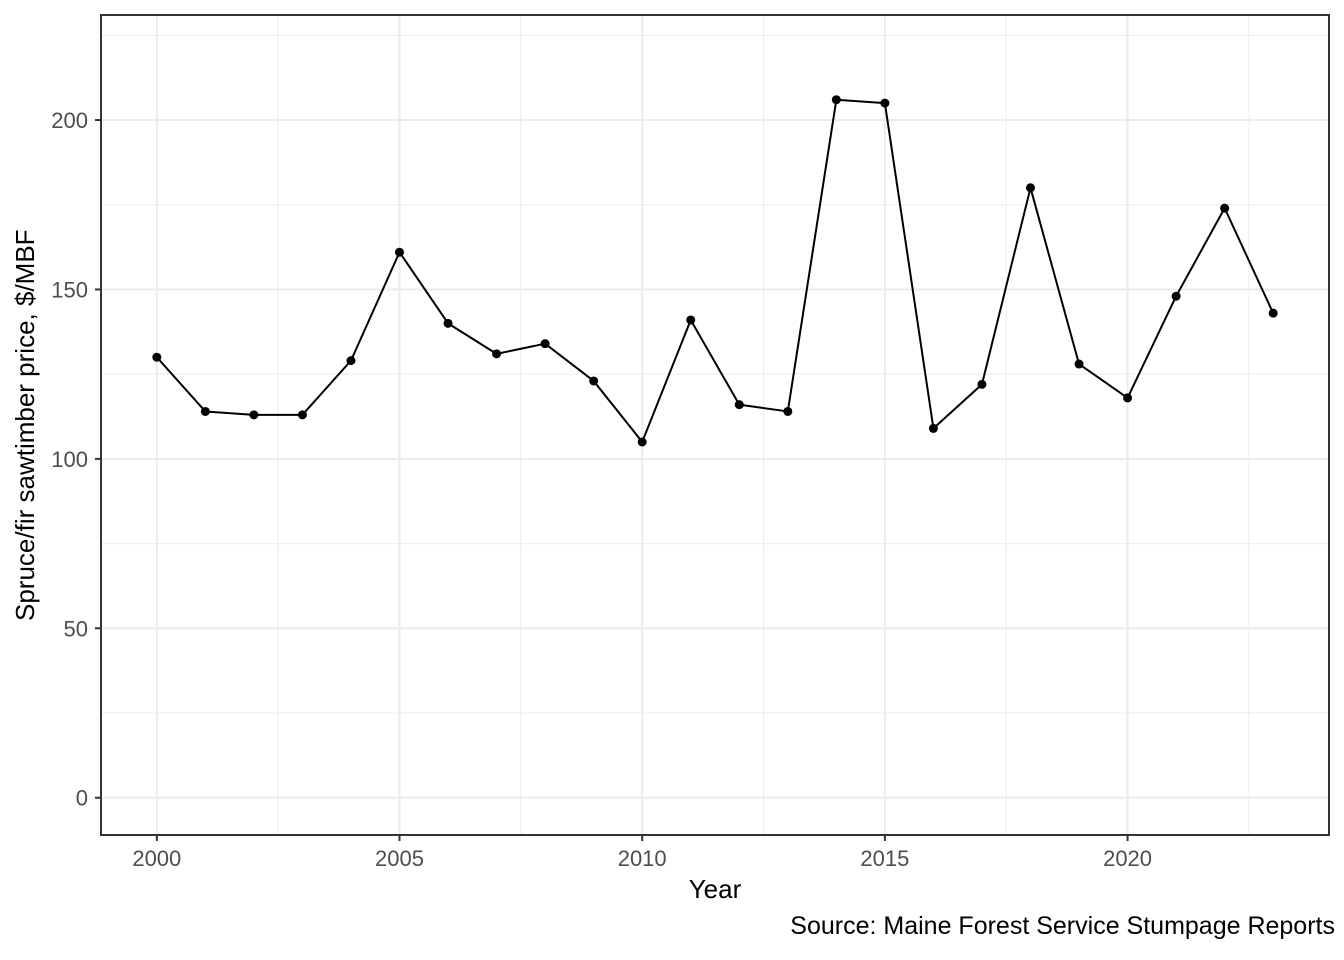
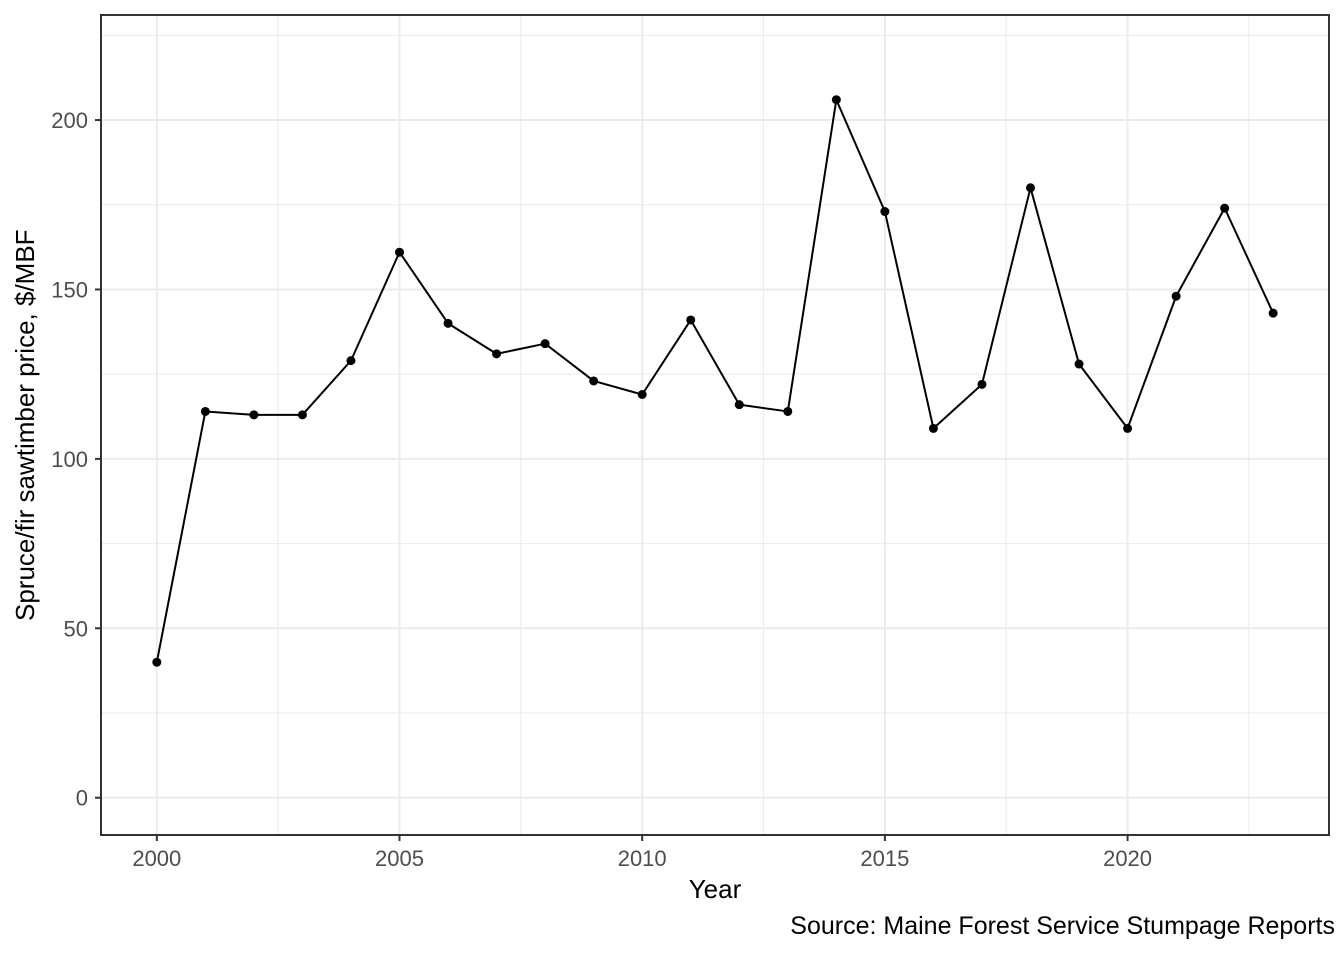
2000: 130 -> 40
2010: 105 -> 119
2015: 205 -> 173
2020: 118 -> 109
